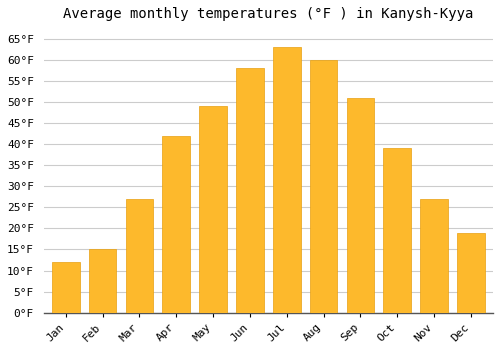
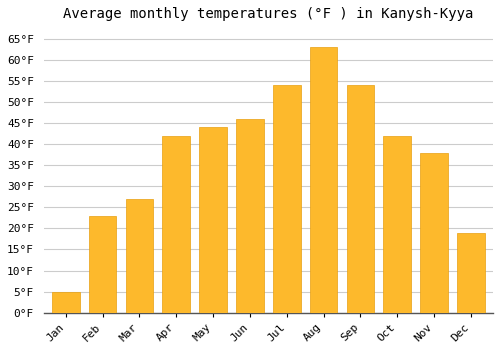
Jan: 12°F -> 5°F
Feb: 15°F -> 23°F
May: 49°F -> 44°F
Jun: 58°F -> 46°F
Jul: 63°F -> 54°F
Aug: 60°F -> 63°F
Sep: 51°F -> 54°F
Oct: 39°F -> 42°F
Nov: 27°F -> 38°F
